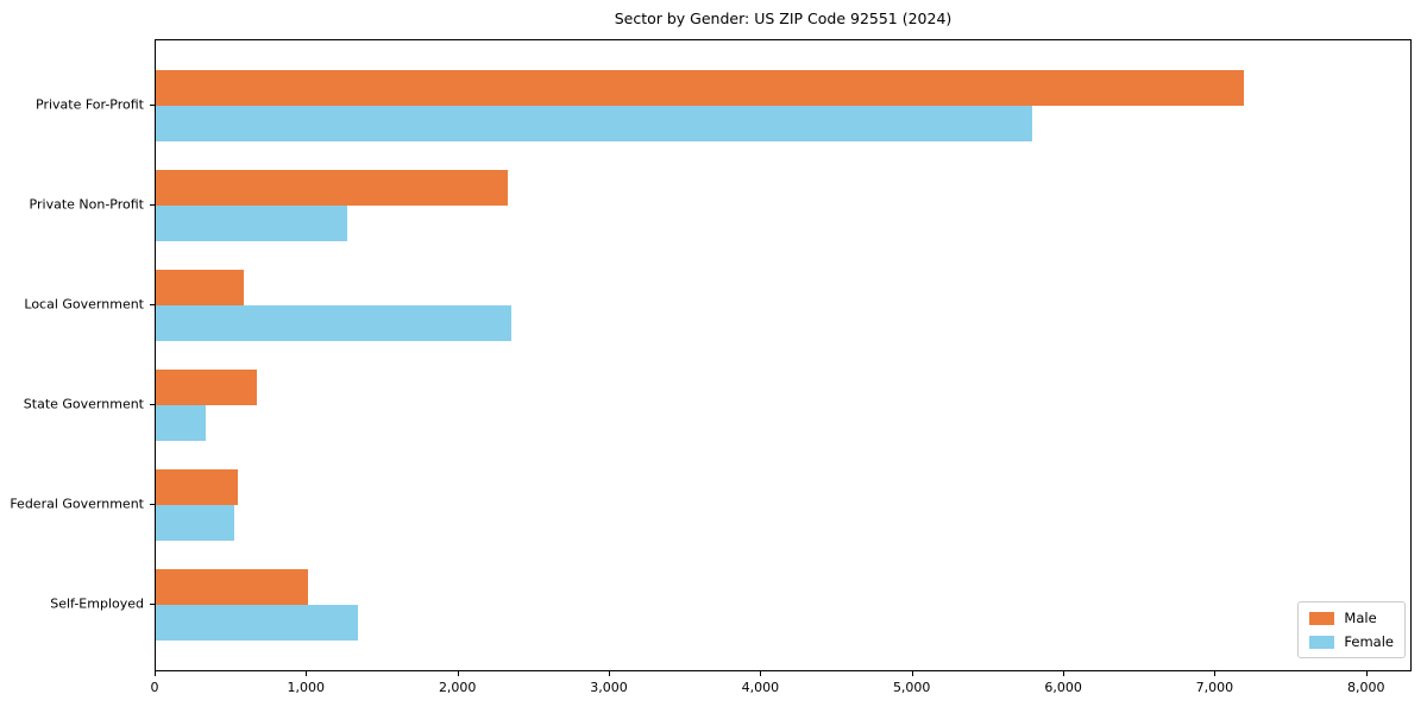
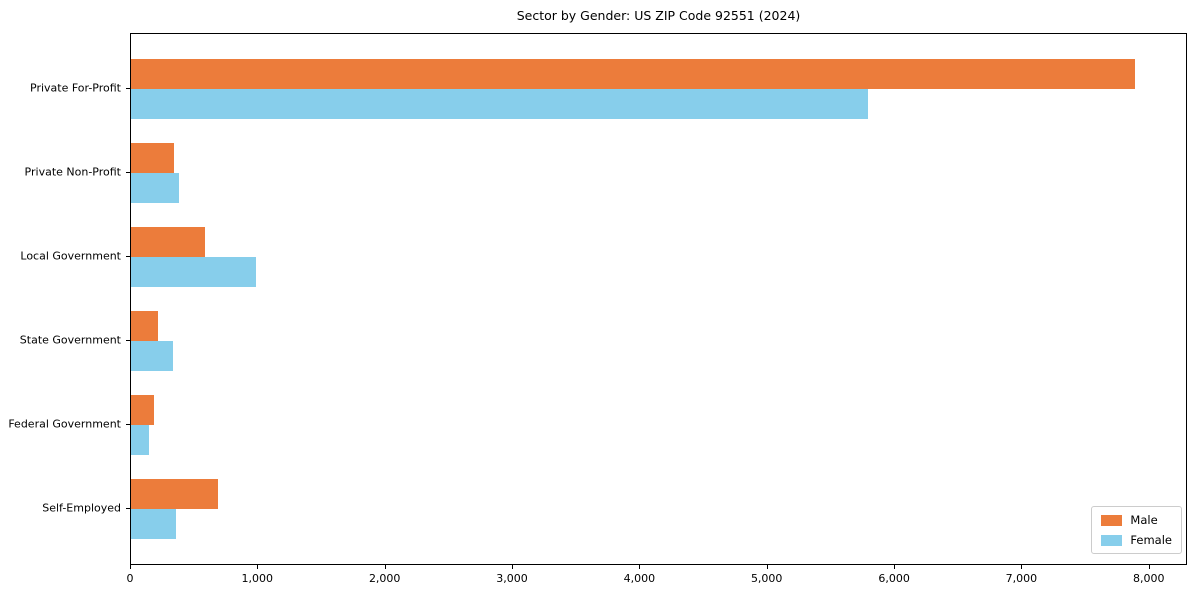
Male/Private For-Profit: 7200 -> 7900
Male/Private Non-Profit: 2330 -> 340
Female/Private Non-Profit: 1270 -> 380
Female/Local Government: 2350 -> 980
Male/State Government: 670 -> 220
Male/Federal Government: 540 -> 180
Female/Federal Government: 520 -> 140
Male/Self-Employed: 1010 -> 680
Female/Self-Employed: 1340 -> 360
